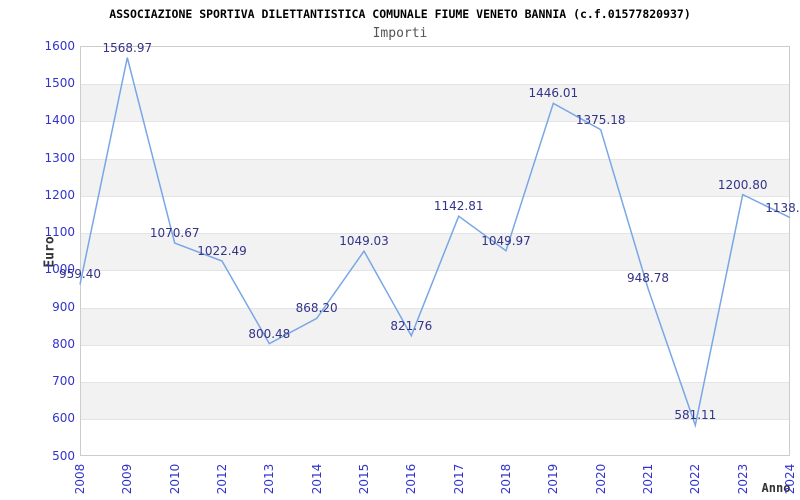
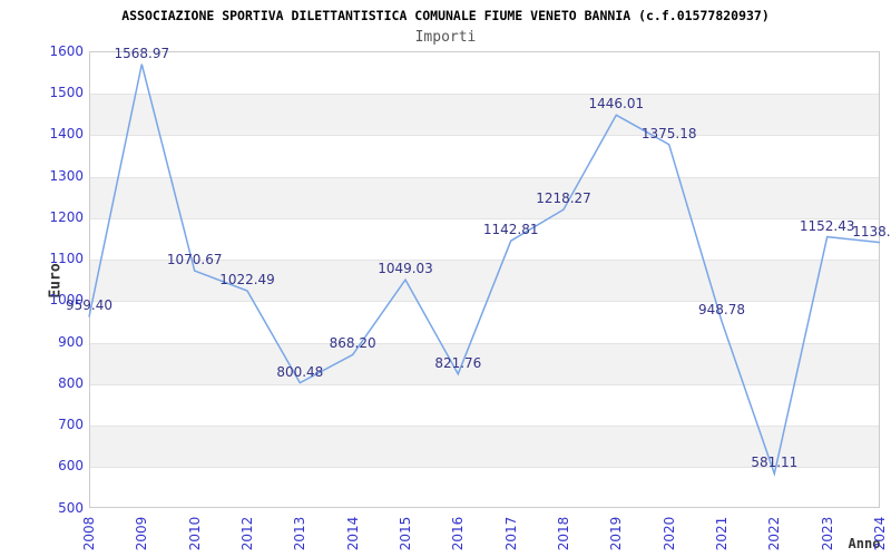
2018: 1049.97 -> 1218.27
2023: 1200.80 -> 1152.43
